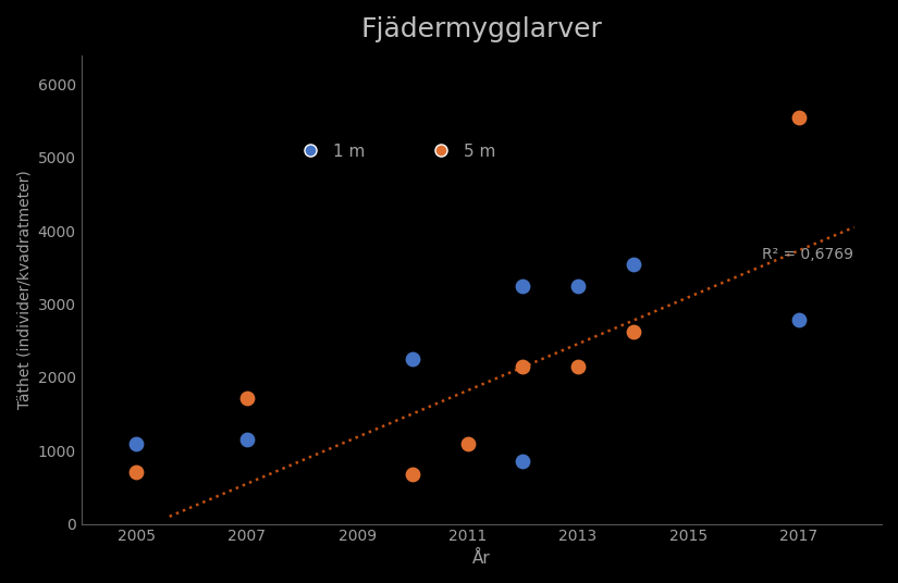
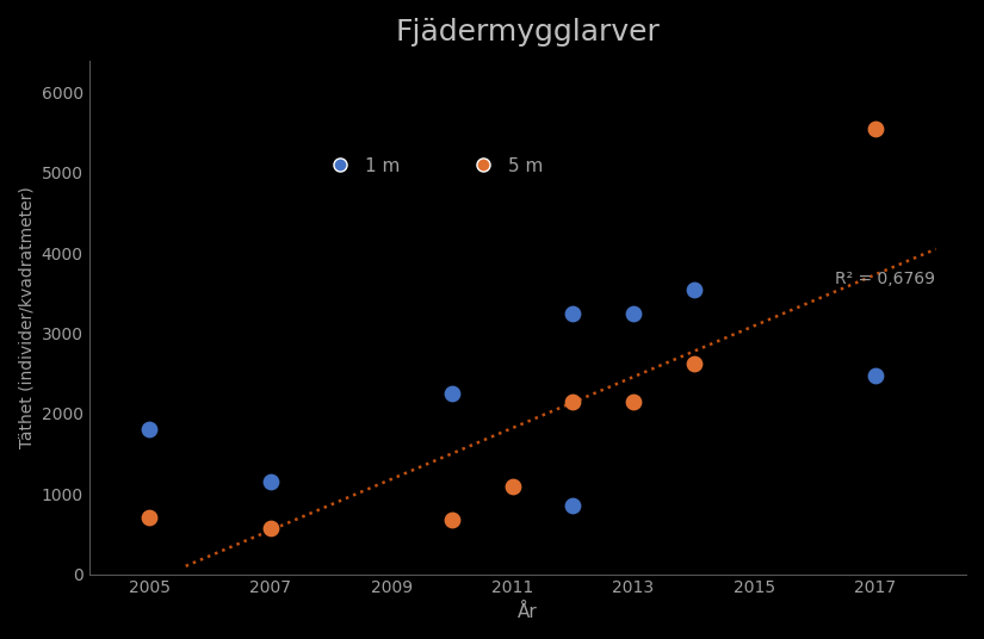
1 m/2005: 1100 -> 1800
5 m/2007: 1720 -> 580
1 m/2017: 2780 -> 2480
